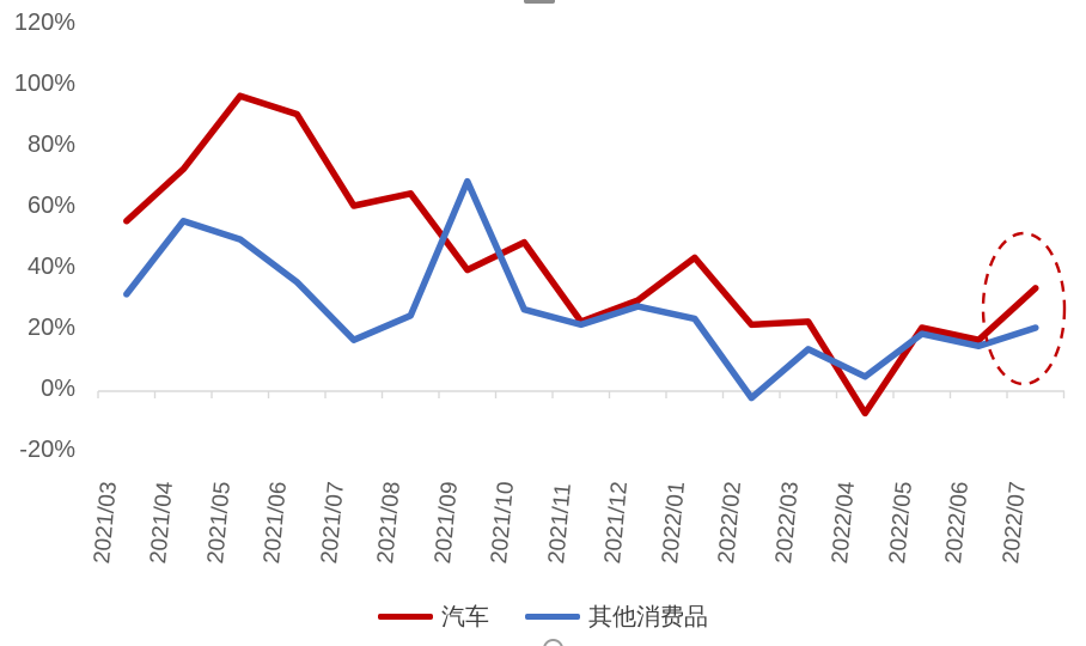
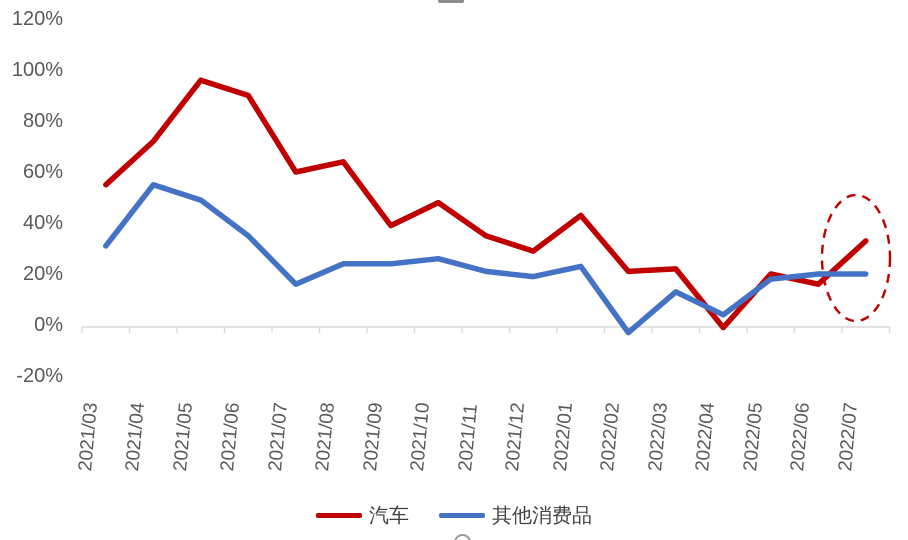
其他消费品/2021/09: 68% -> 24%
汽车/2021/11: 22% -> 35%
其他消费品/2021/12: 27% -> 19%
汽车/2022/04: -8% -> -1%
其他消费品/2022/06: 14% -> 20%
